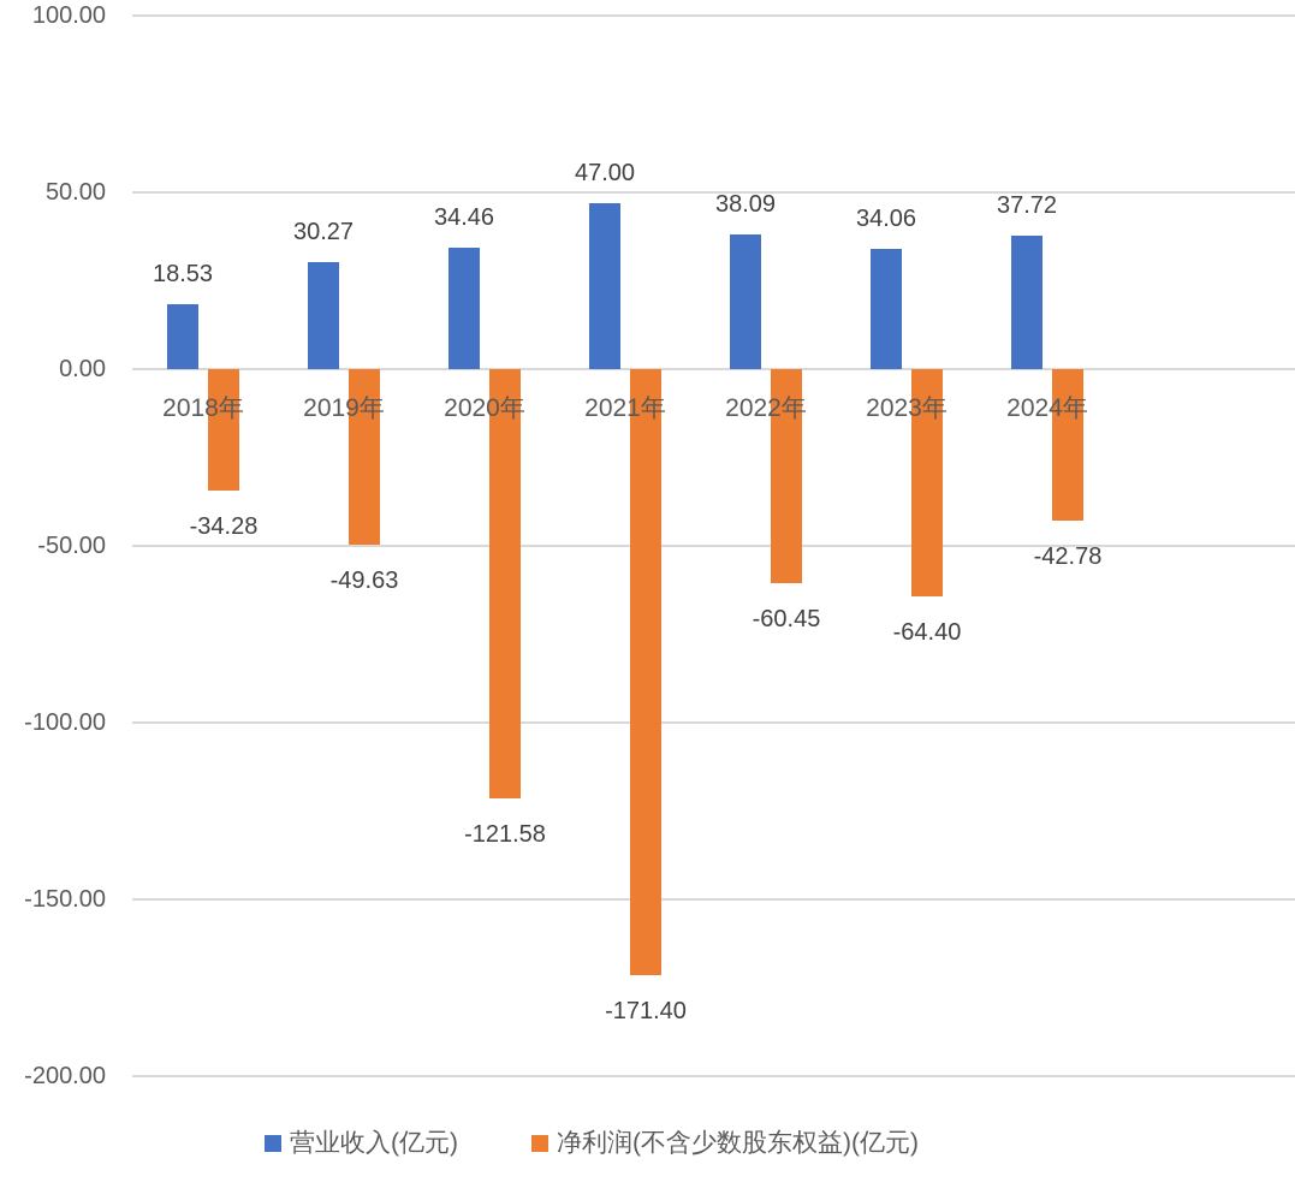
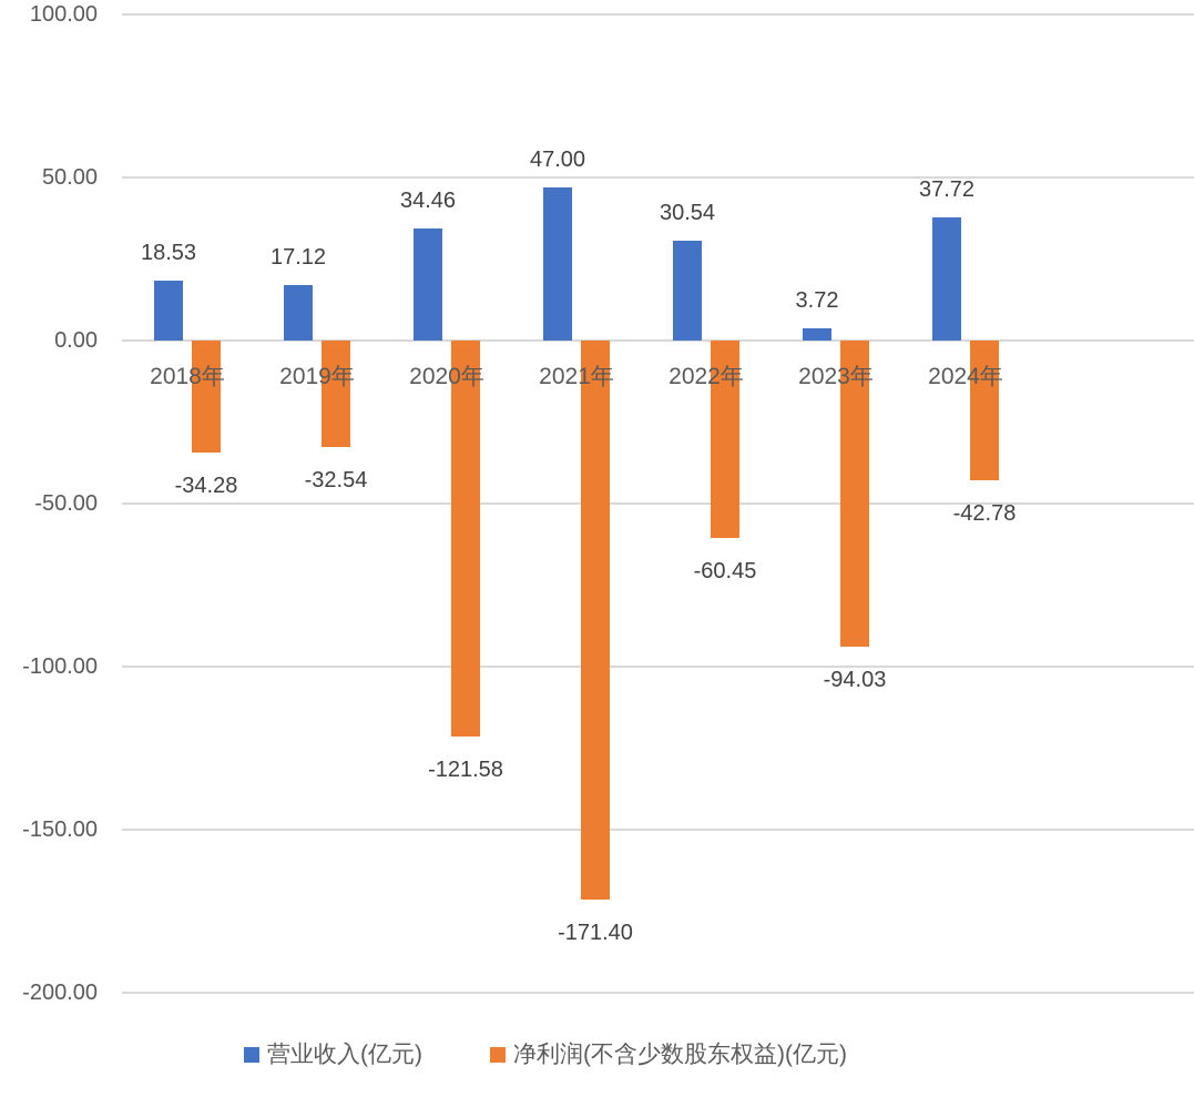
营业收入(亿元)/2019年: 30.27 -> 17.12
净利润(不含少数股东权益)(亿元)/2019年: -49.63 -> -32.54
营业收入(亿元)/2022年: 38.09 -> 30.54
营业收入(亿元)/2023年: 34.06 -> 3.72
净利润(不含少数股东权益)(亿元)/2023年: -64.40 -> -94.03
